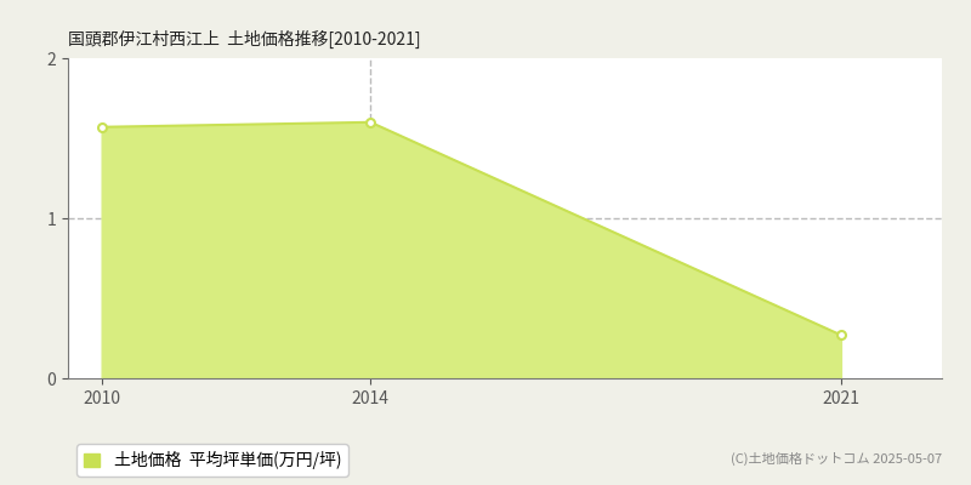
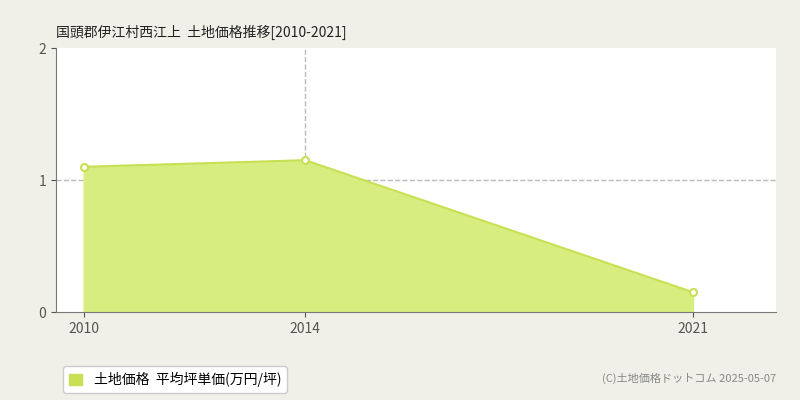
2010: 1.57 -> 1.10
2014: 1.60 -> 1.15
2021: 0.27 -> 0.15
